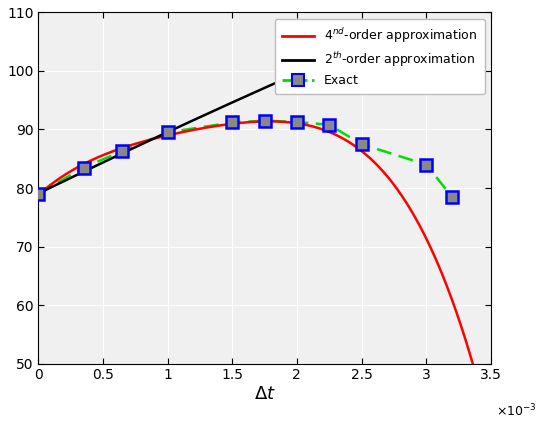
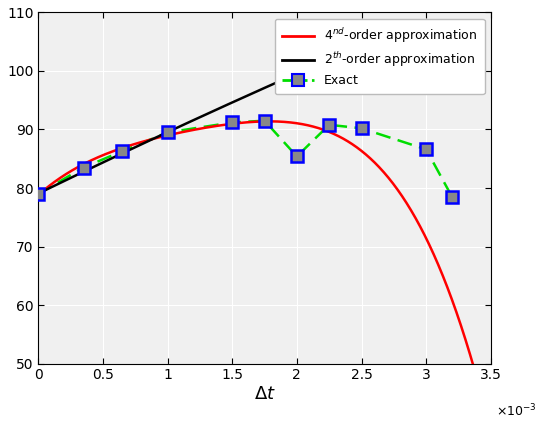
Exact/2: 91.3 -> 85.4
Exact/2.5: 87.5 -> 90.2
Exact/3: 84.0 -> 86.6
